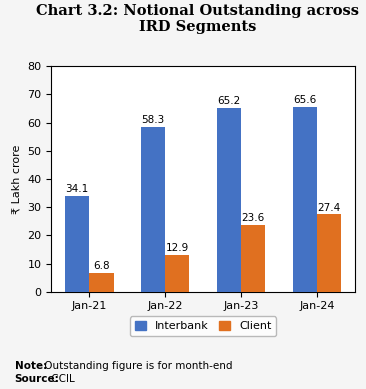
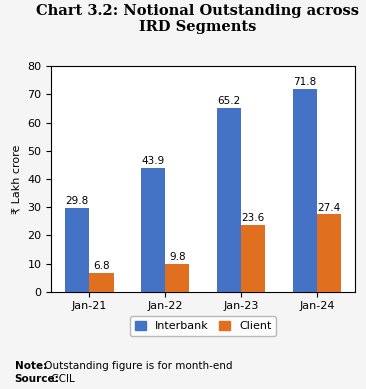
Interbank/Jan-21: 34.1 -> 29.8
Interbank/Jan-22: 58.3 -> 43.9
Client/Jan-22: 12.9 -> 9.8
Interbank/Jan-24: 65.6 -> 71.8
